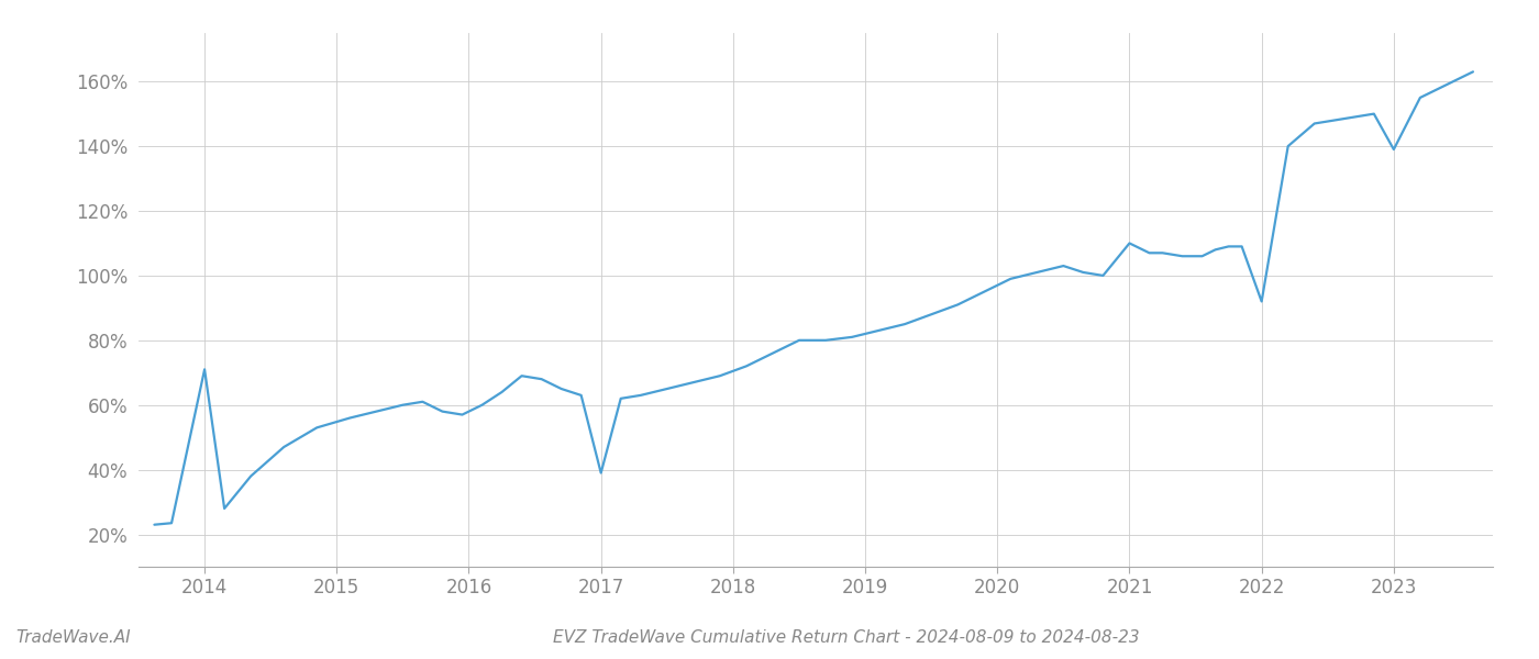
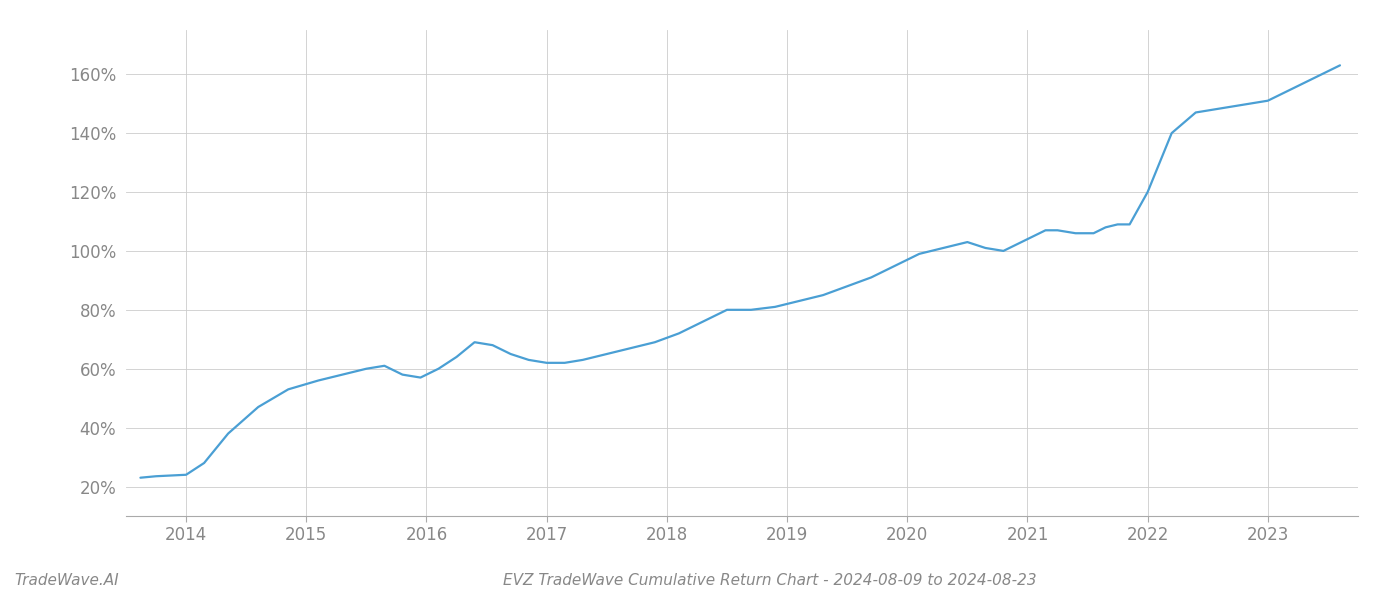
2014: 71.0% -> 24.0%
2017: 39.0% -> 62.0%
2021: 110.0% -> 104.0%
2022: 92.0% -> 120.0%
2023: 139.0% -> 151.0%
